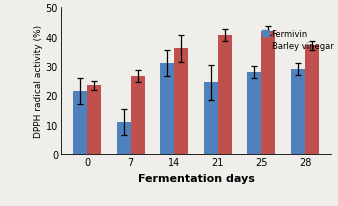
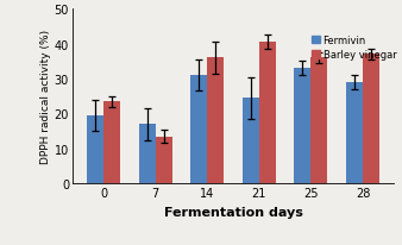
Fermivin/0: 21.5 -> 19.5
Fermivin/7: 11.0 -> 17.0
Barley vinegar/7: 26.5 -> 13.5
Fermivin/25: 28.0 -> 33.0
Barley vinegar/25: 42.0 -> 36.0
